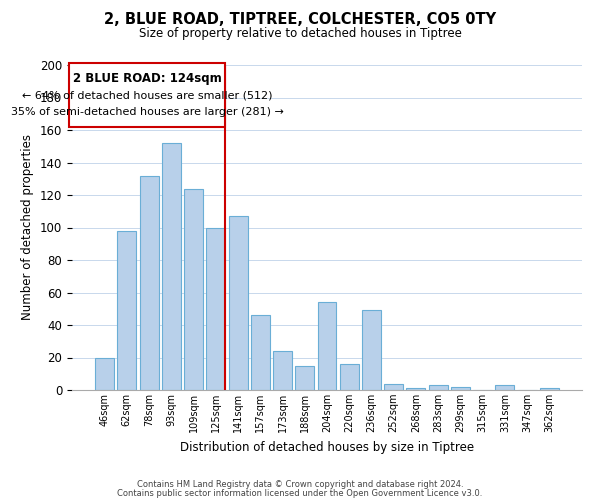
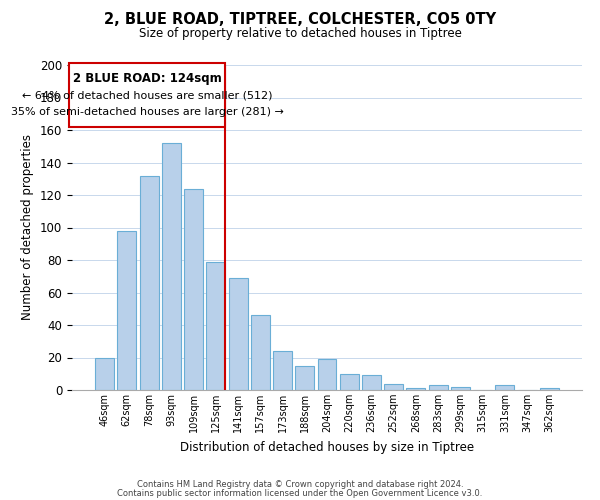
125sqm: 100 -> 79
141sqm: 107 -> 69
204sqm: 54 -> 19
220sqm: 16 -> 10
236sqm: 49 -> 9
